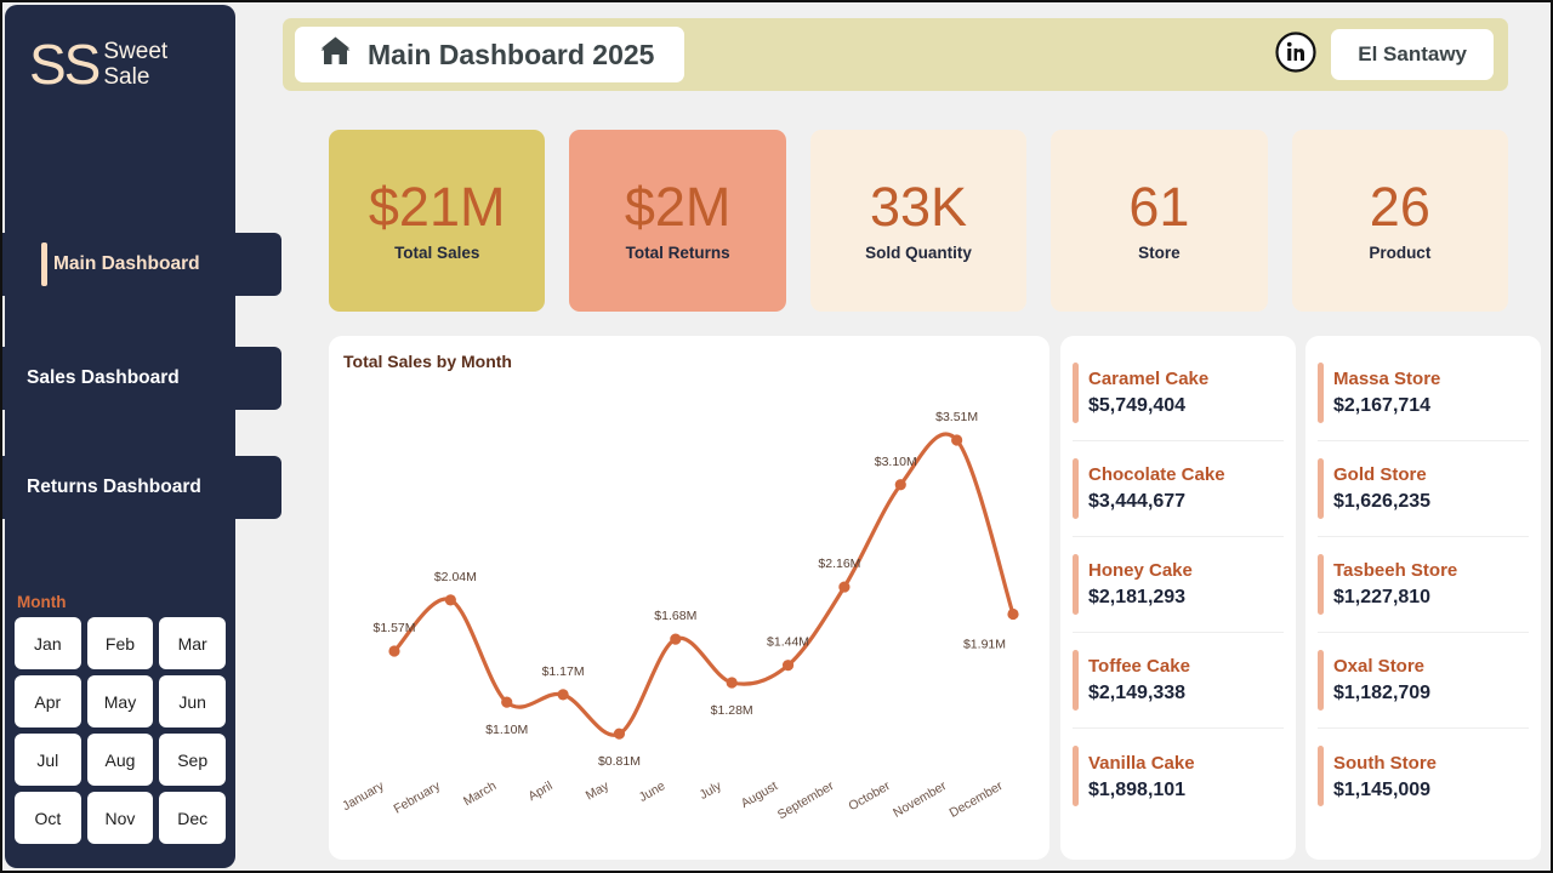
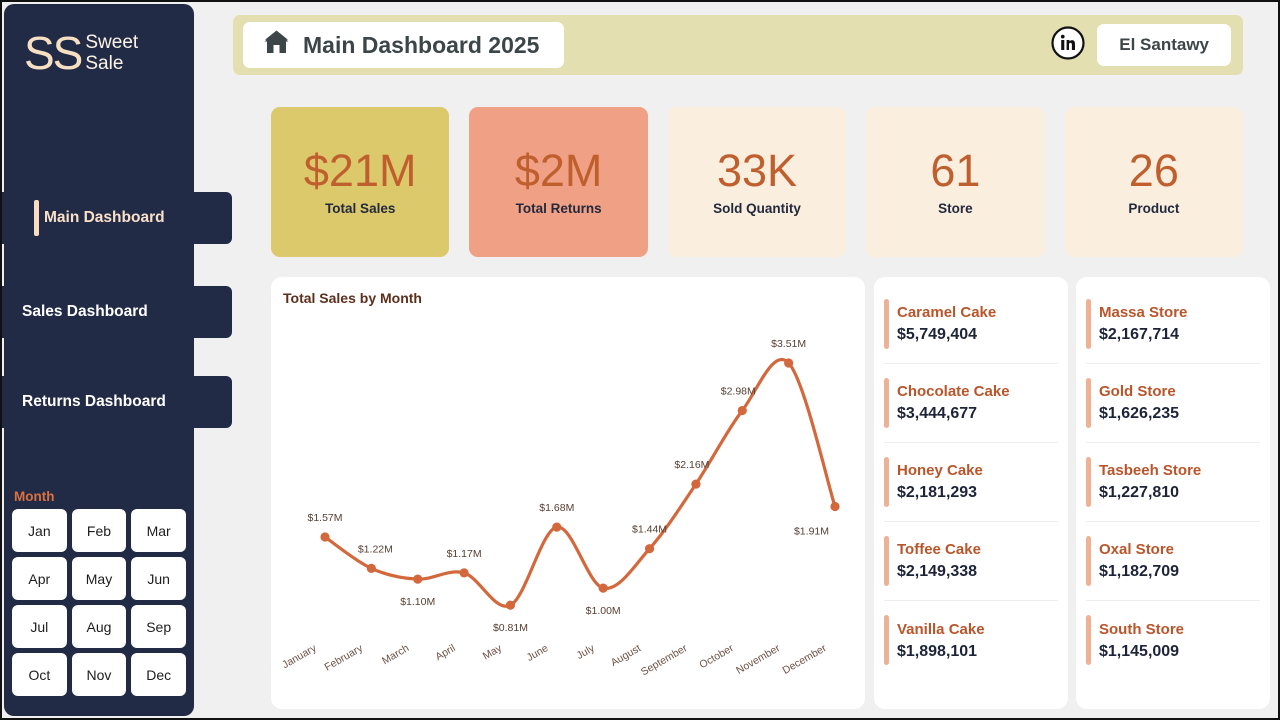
February: $2.04M -> $1.22M
July: $1.28M -> $1.00M
October: $3.10M -> $2.98M
